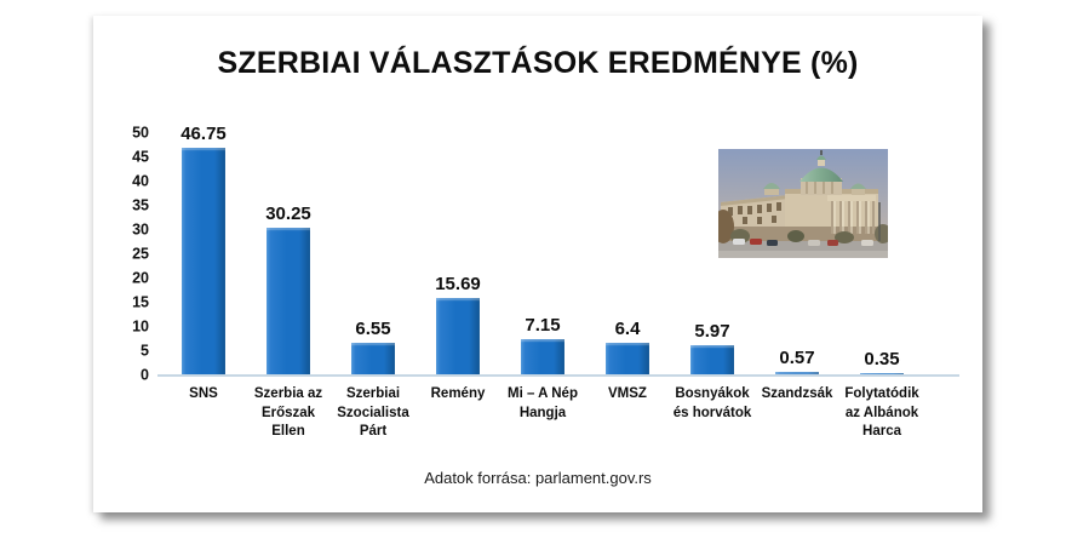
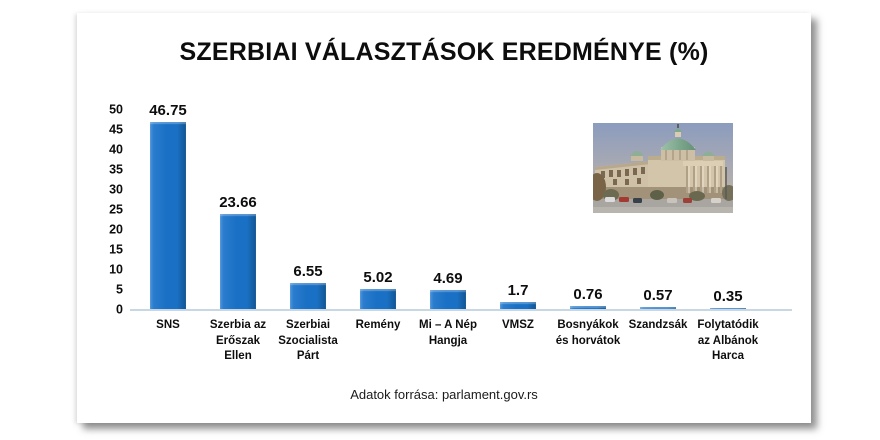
Szerbia az Erőszak Ellen: 30.25 -> 23.66
Remény: 15.69 -> 5.02
Mi – A Nép Hangja: 7.15 -> 4.69
VMSZ: 6.4 -> 1.7
Bosnyákok és horvátok: 5.97 -> 0.76
